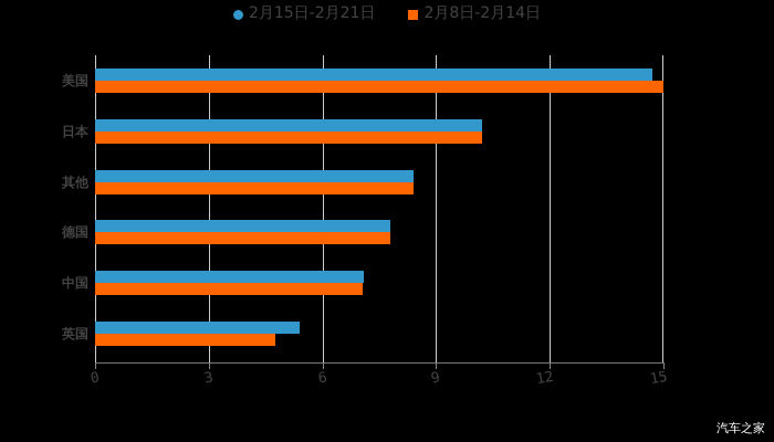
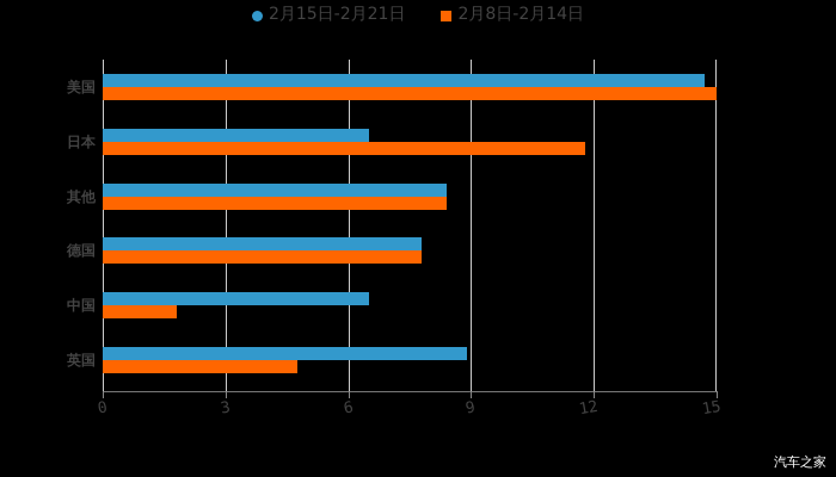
2月15日-2月21日/日本: 10.2 -> 6.5
2月8日-2月14日/日本: 10.2 -> 11.8
2月15日-2月21日/中国: 7.1 -> 6.5
2月8日-2月14日/中国: 7.0 -> 1.8
2月15日-2月21日/英国: 5.4 -> 8.9
